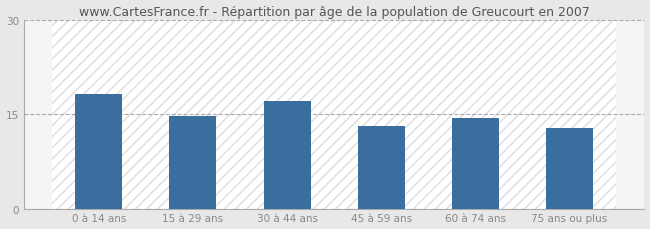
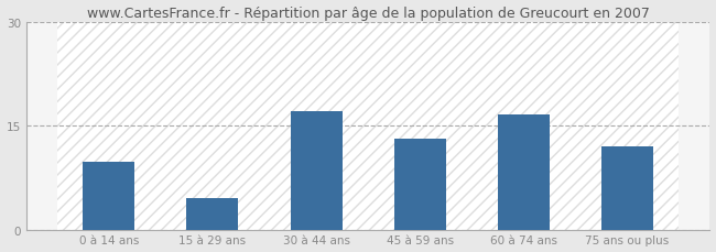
0 à 14 ans: 18.2 -> 9.8
15 à 29 ans: 14.7 -> 4.6
60 à 74 ans: 14.4 -> 16.6
75 ans ou plus: 12.9 -> 12.0
